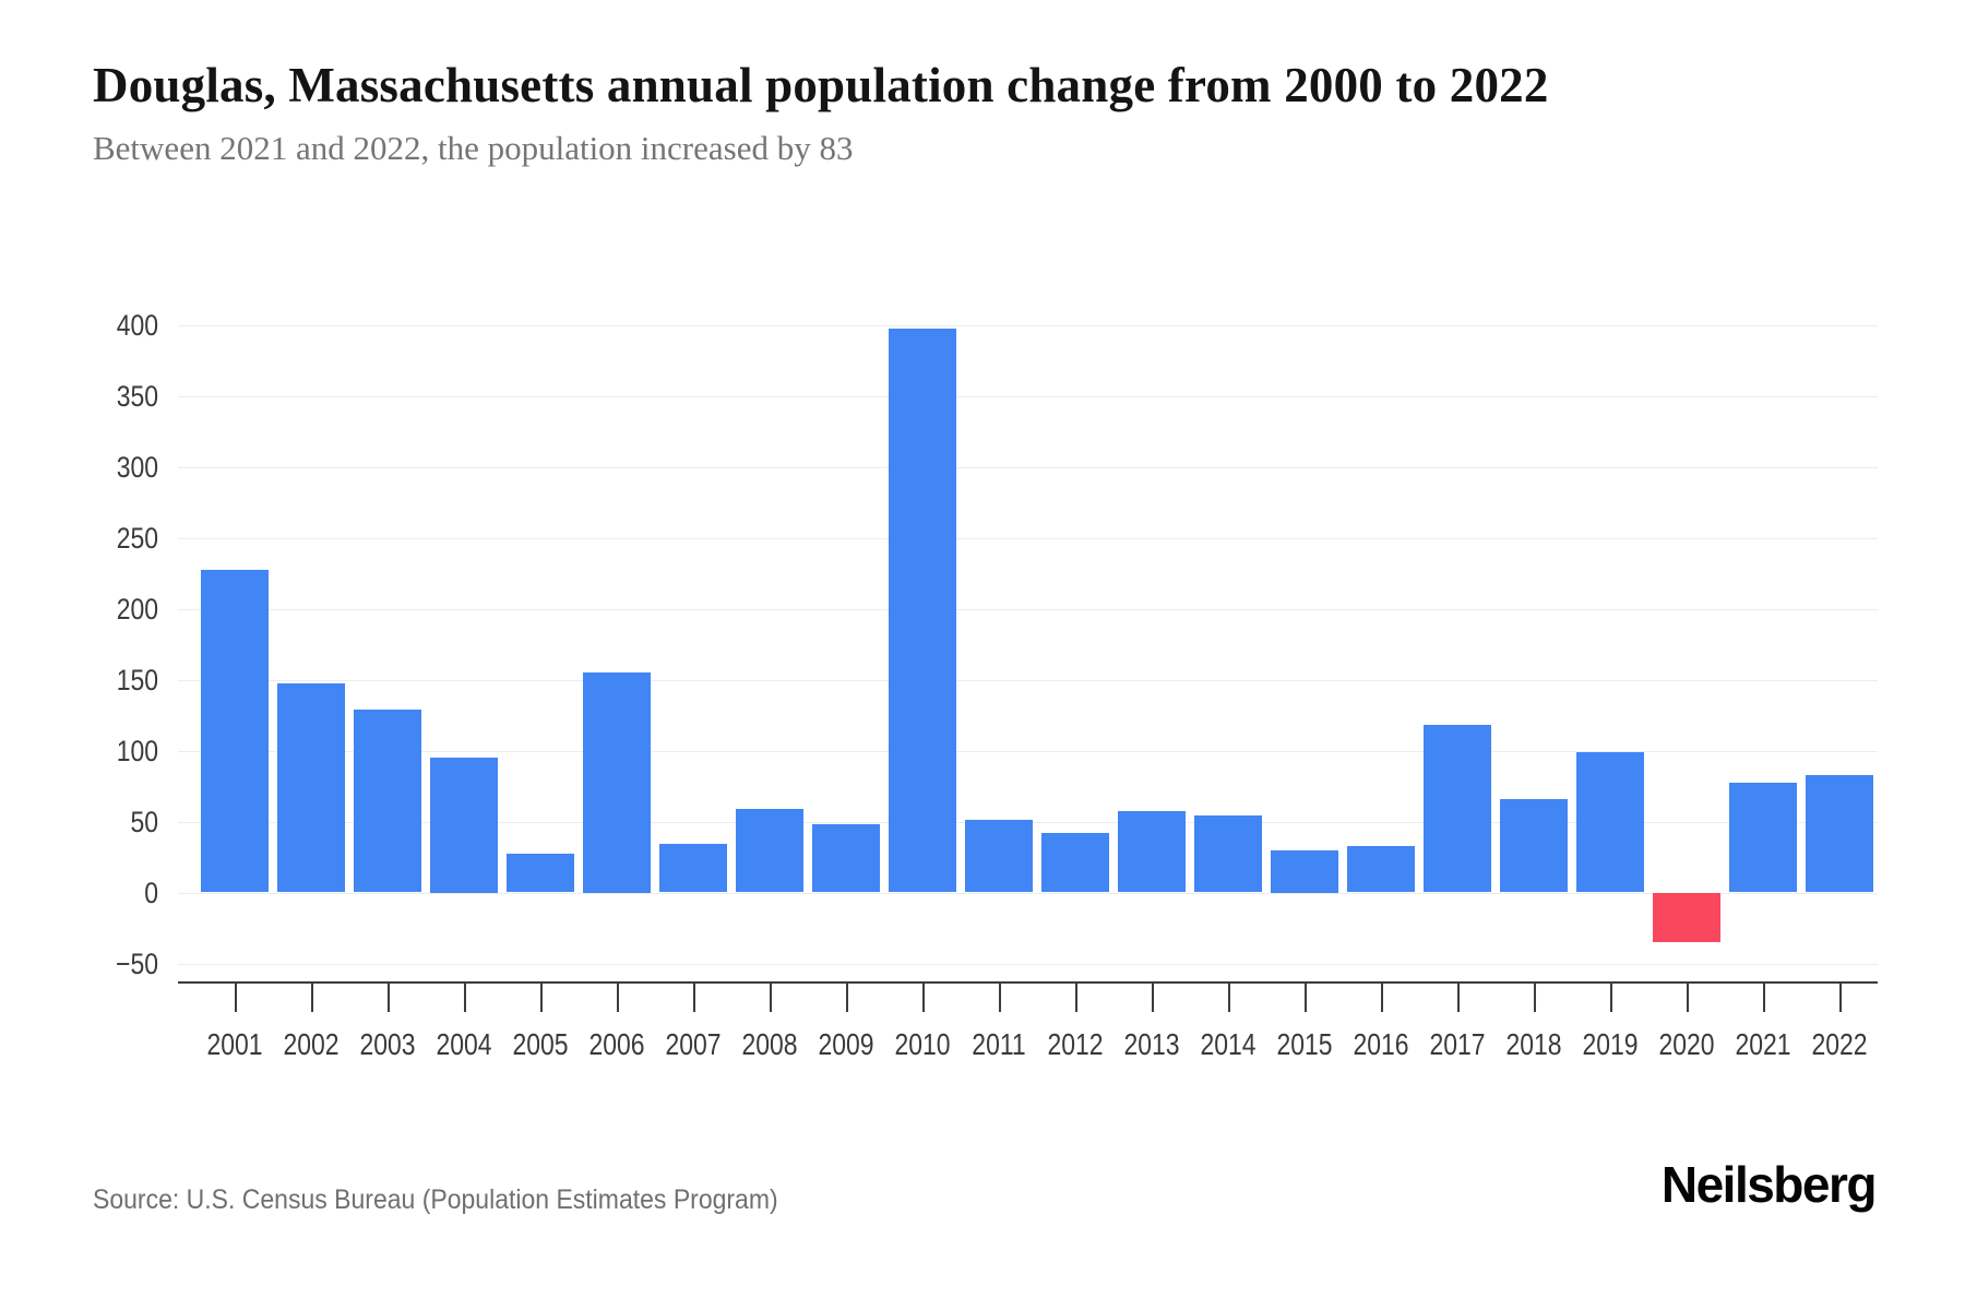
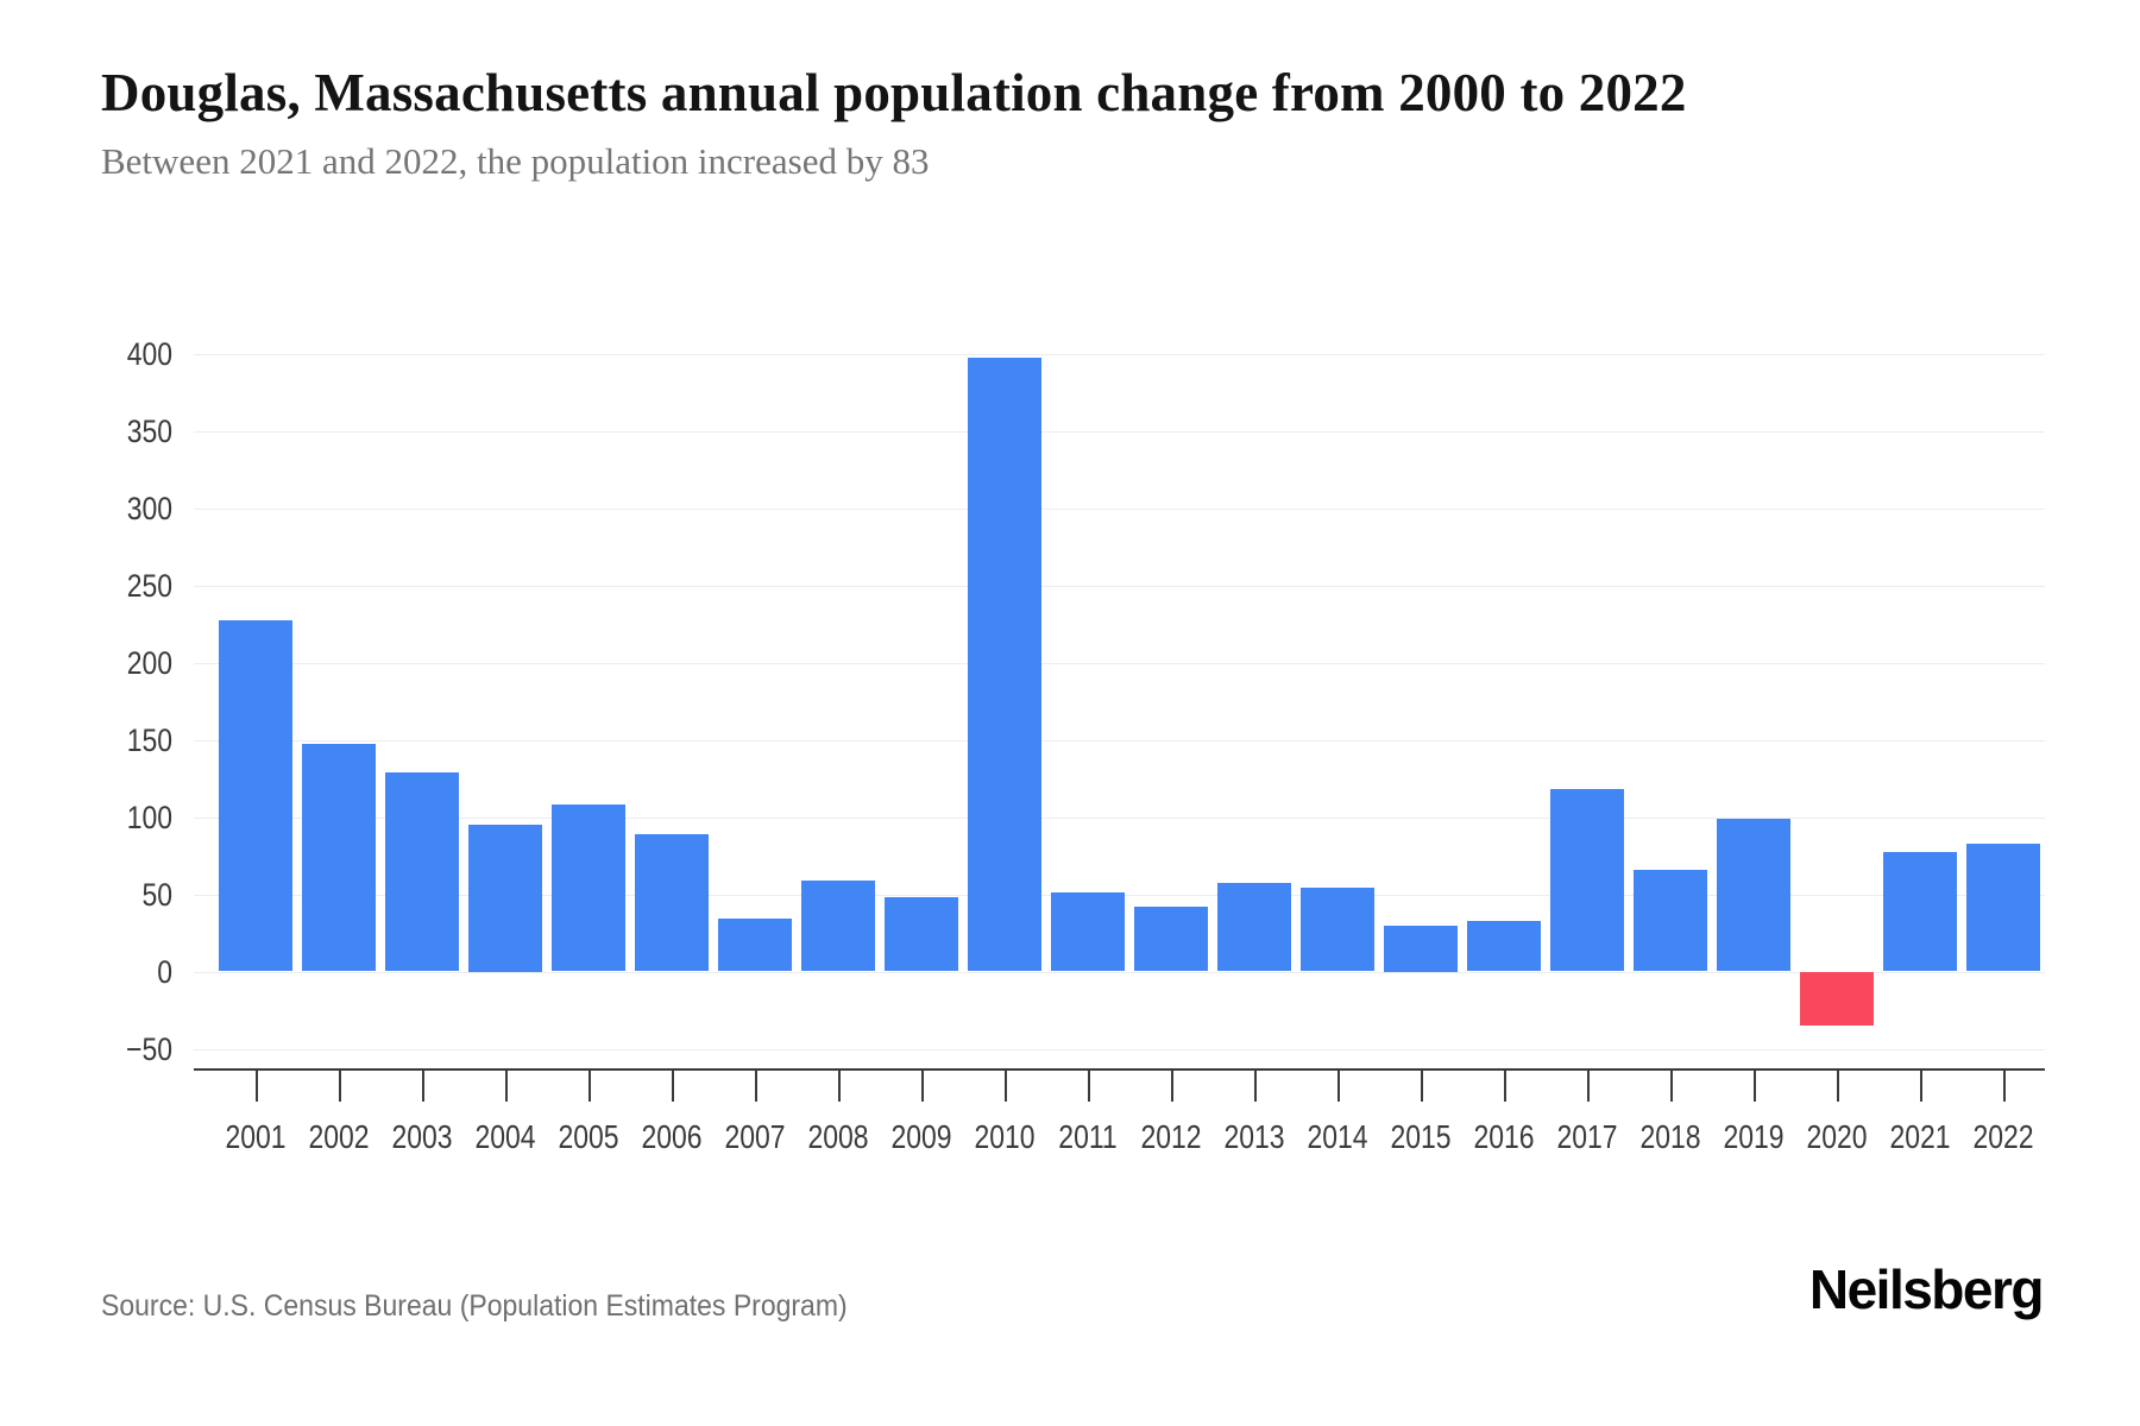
2005: 27 -> 108
2006: 155 -> 89
